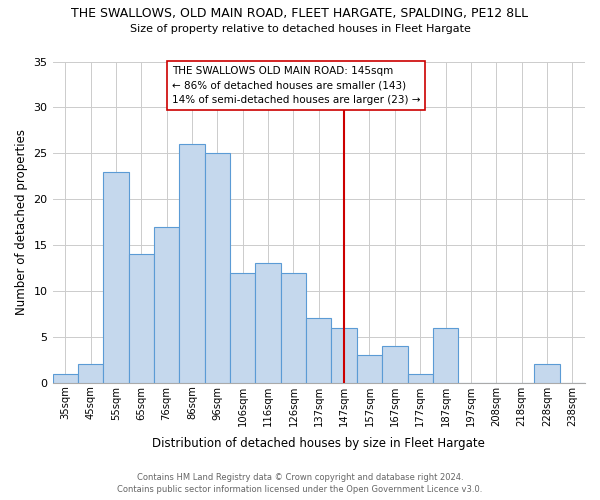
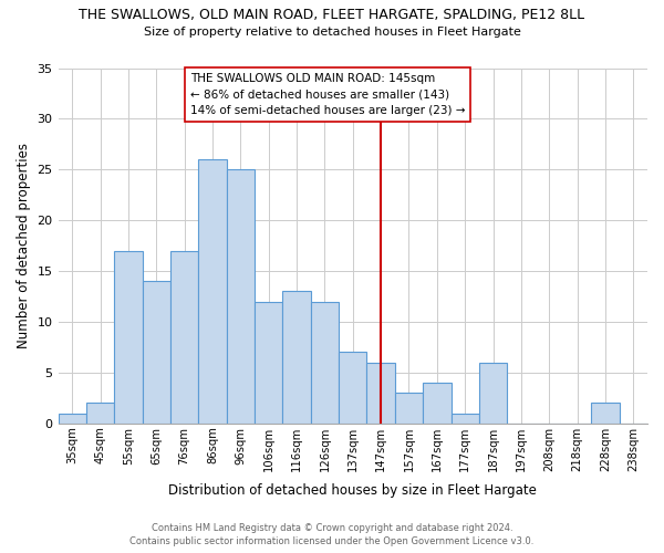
55sqm: 23 -> 17
